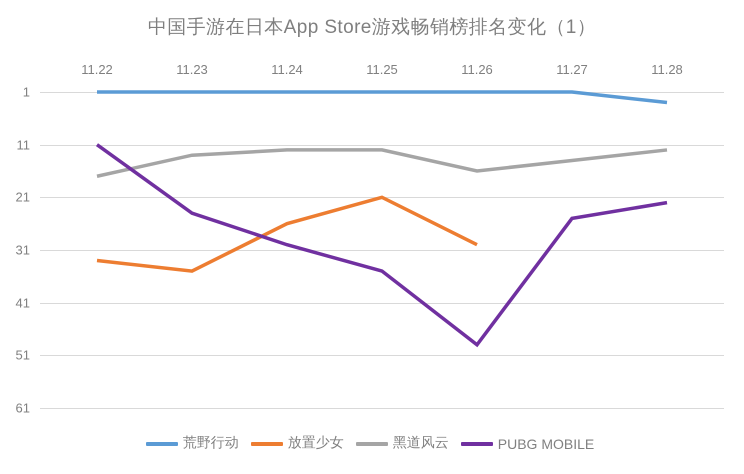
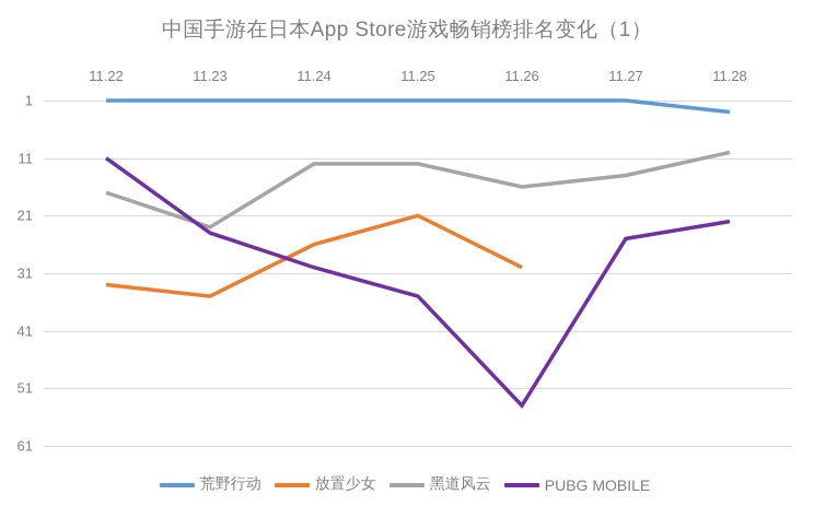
黑道风云/11.23: 13 -> 23
PUBG MOBILE/11.26: 49 -> 54
黑道风云/11.28: 12 -> 10
